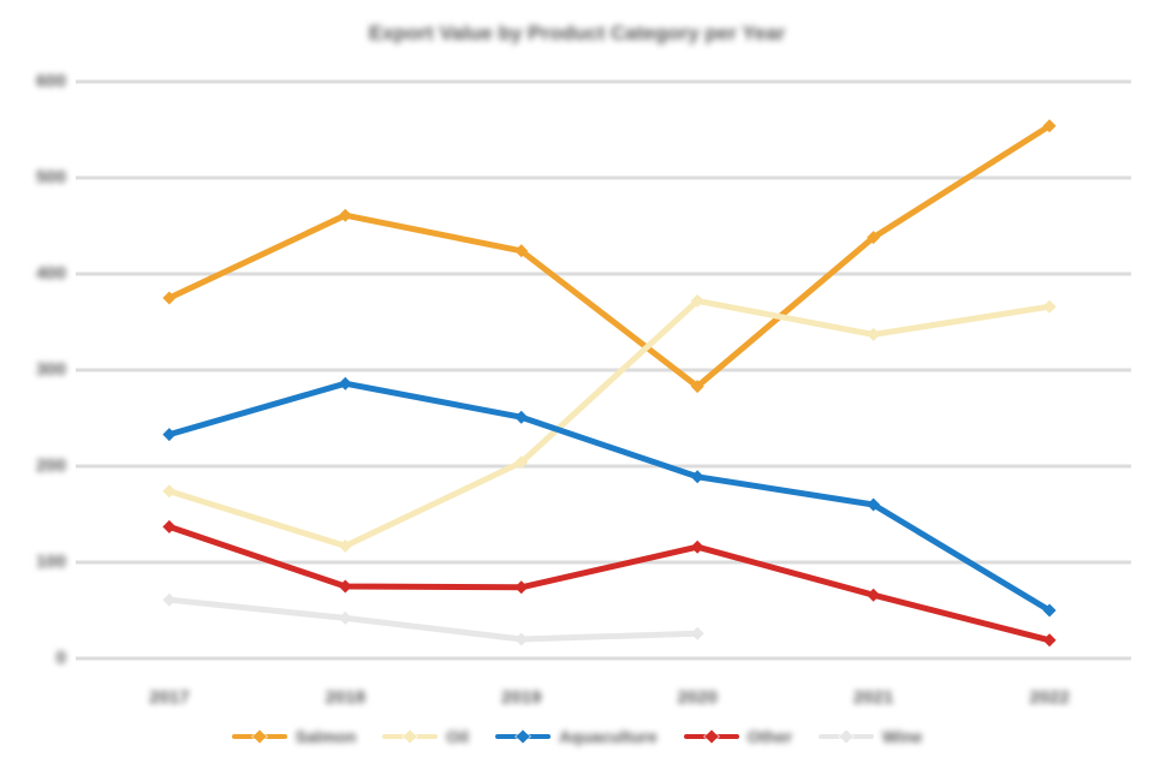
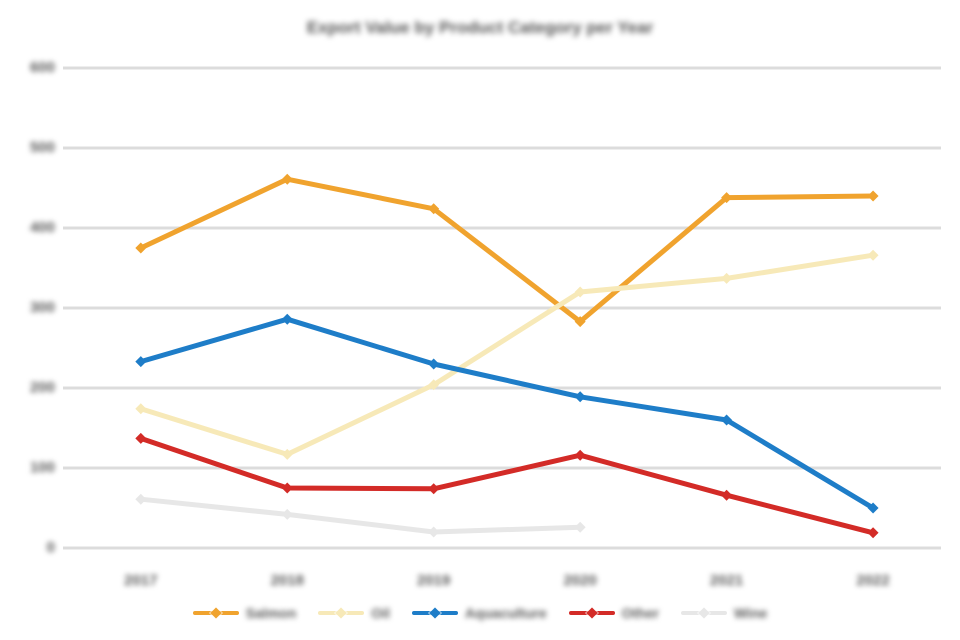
Aquaculture/2019: 250 -> 230
Oil/2020: 370 -> 320
Salmon/2022: 550 -> 440
